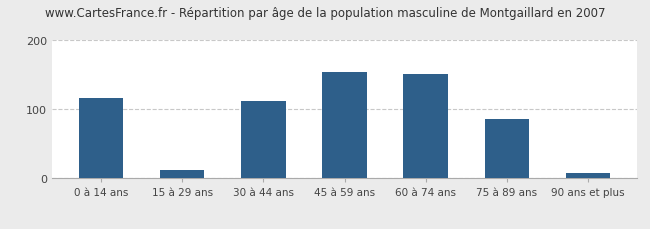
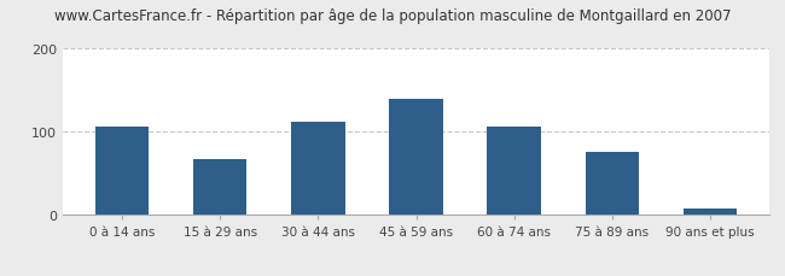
0 à 14 ans: 116 -> 106
15 à 29 ans: 12 -> 67
45 à 59 ans: 154 -> 140
60 à 74 ans: 152 -> 107
75 à 89 ans: 86 -> 76
